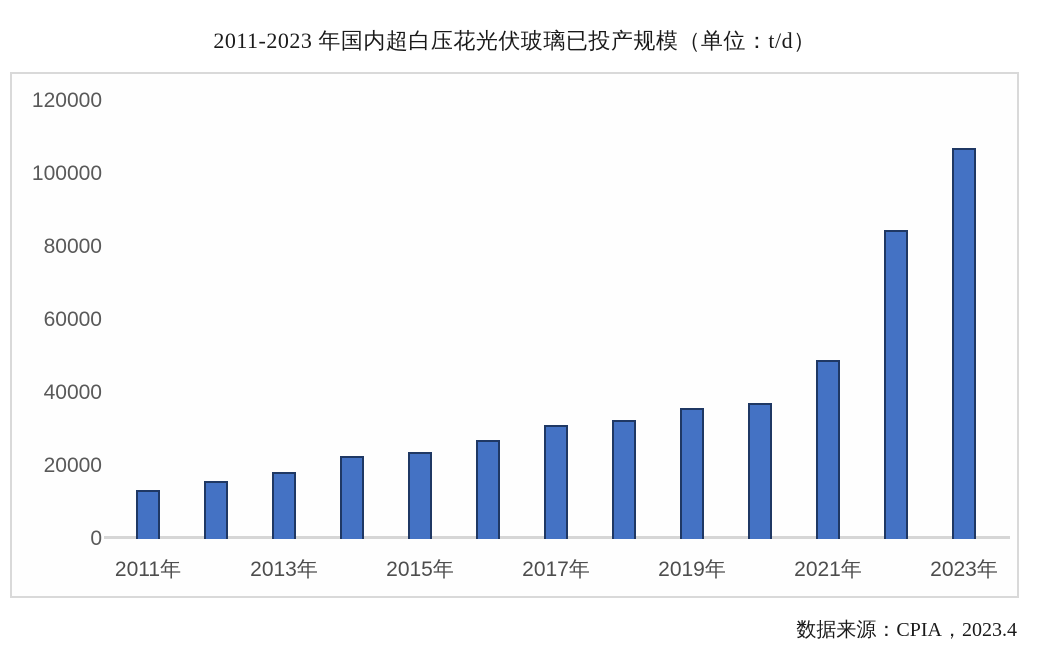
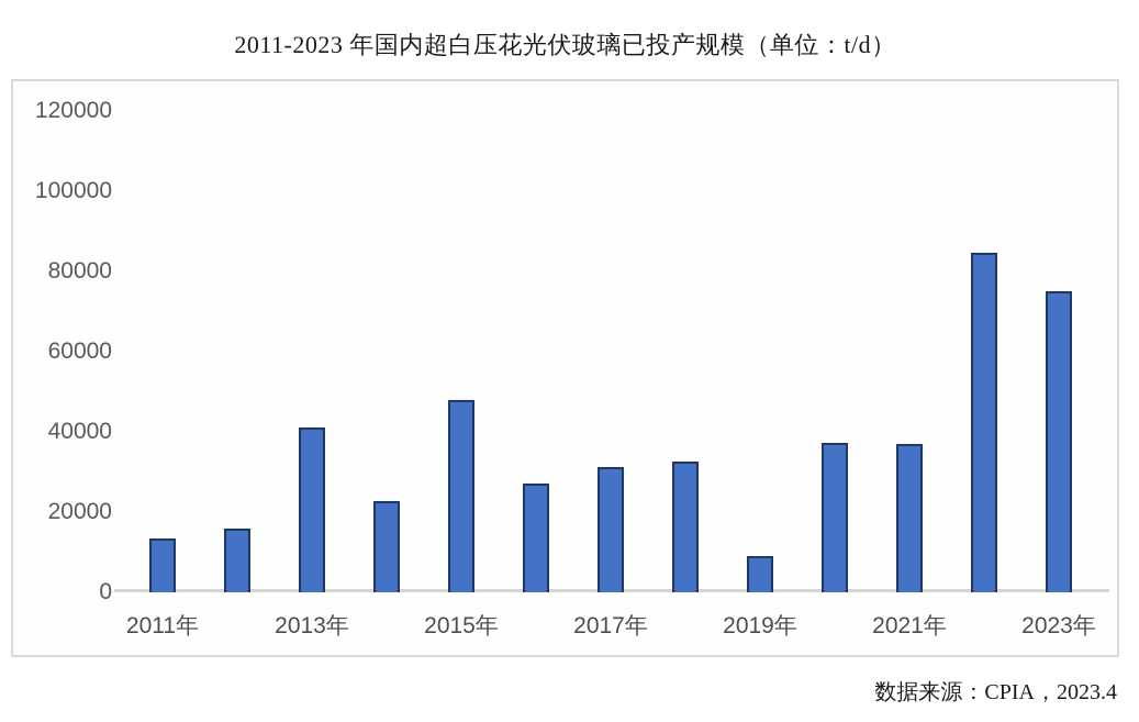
2013年: 18000 -> 41000
2015年: 24000 -> 48000
2019年: 36000 -> 9000
2021年: 49000 -> 37000
2023年: 107000 -> 75000
